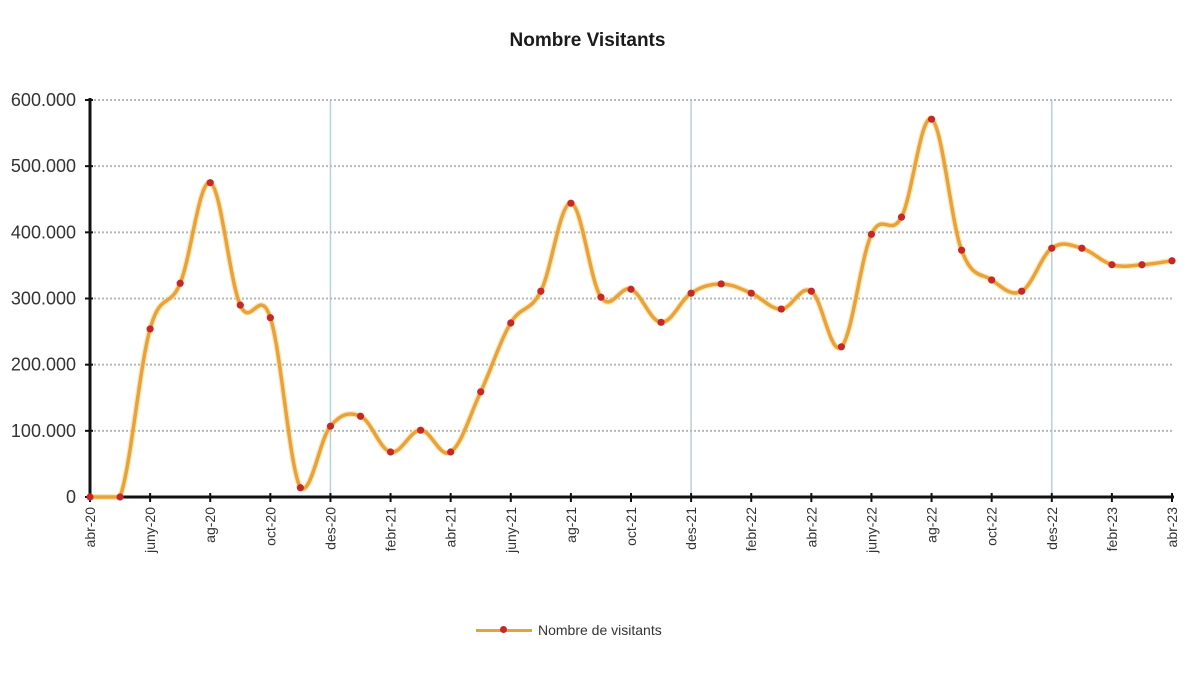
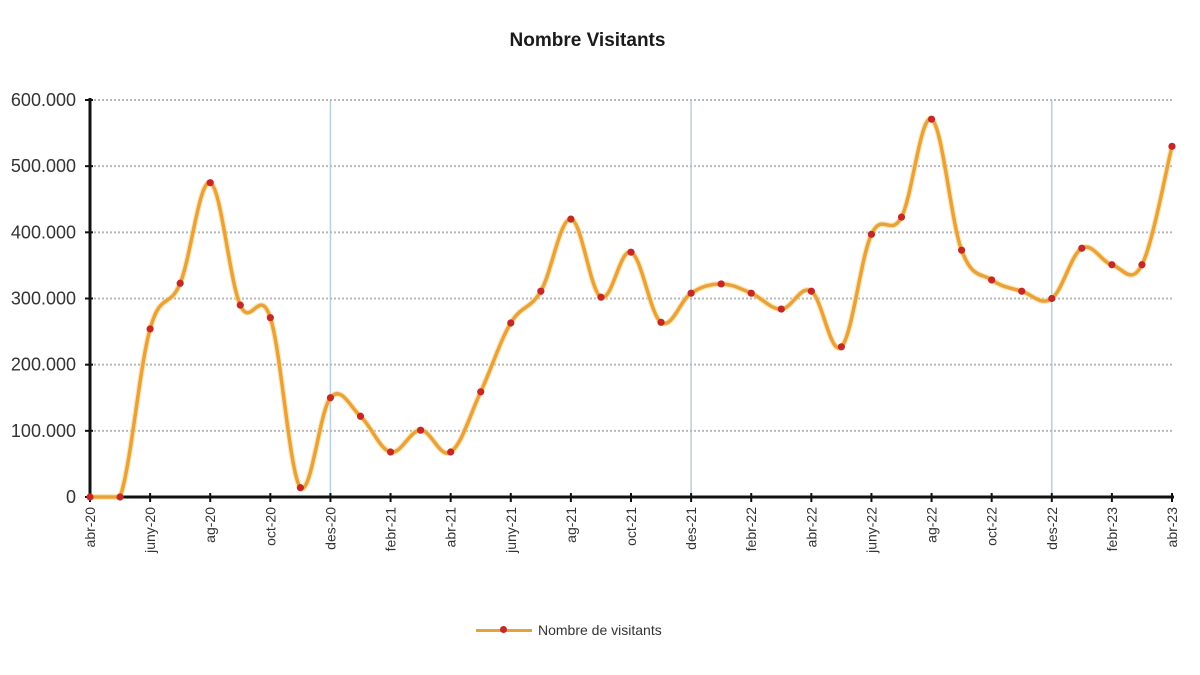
des-20: 110000 -> 150000
ag-21: 440000 -> 420000
oct-21: 310000 -> 370000
des-22: 380000 -> 300000
abr-23: 360000 -> 530000
